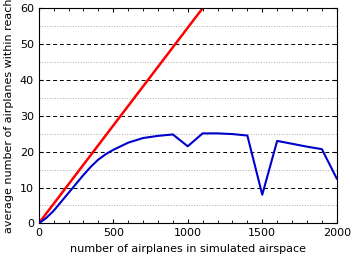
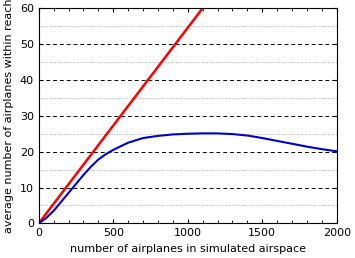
1000: 21.5 -> 25.0
1500: 8.0 -> 23.8
2000: 12.5 -> 20.1
